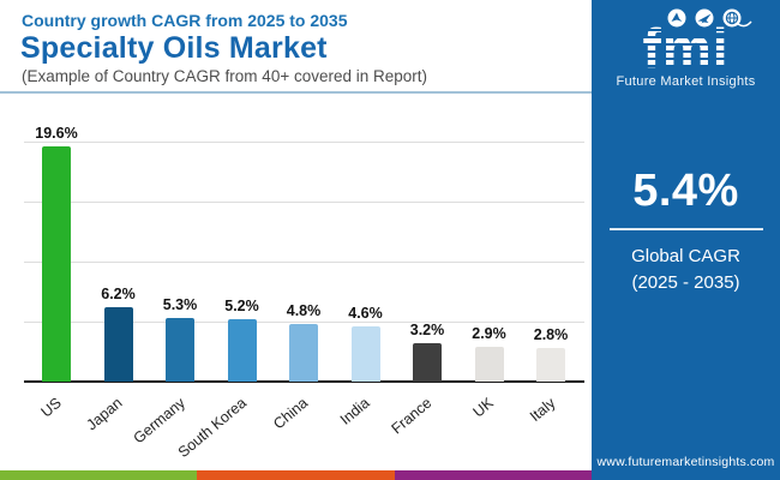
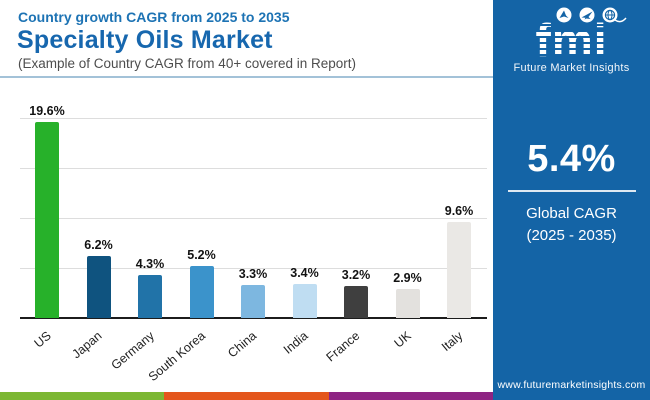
Germany: 5.3% -> 4.3%
China: 4.8% -> 3.3%
India: 4.6% -> 3.4%
Italy: 2.8% -> 9.6%
